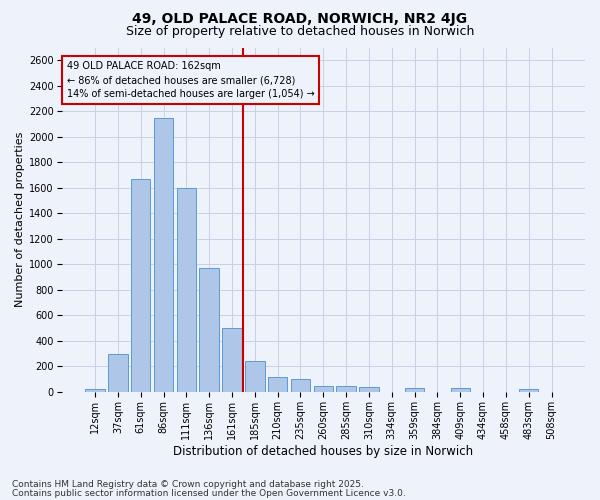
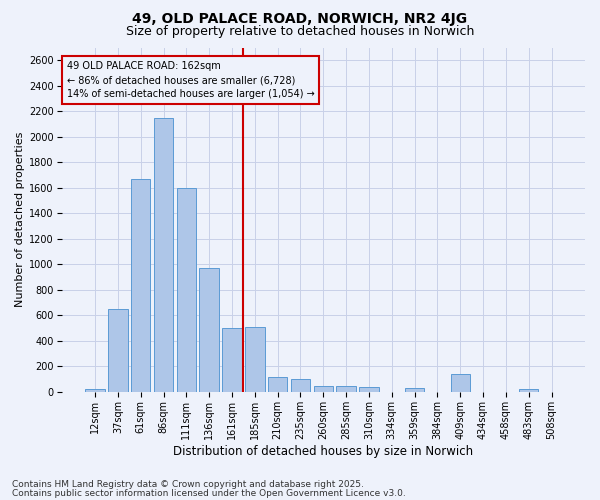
37sqm: 300 -> 650
185sqm: 240 -> 510
409sqm: 30 -> 140
